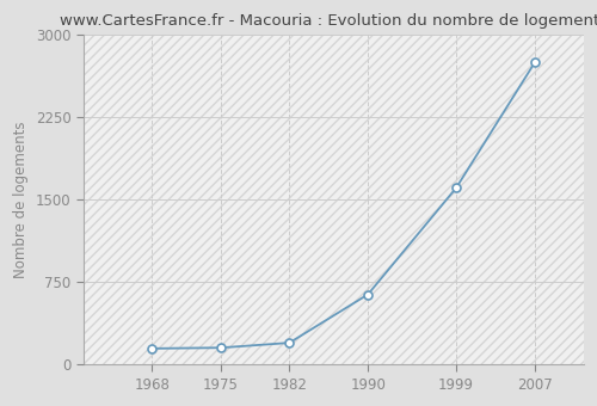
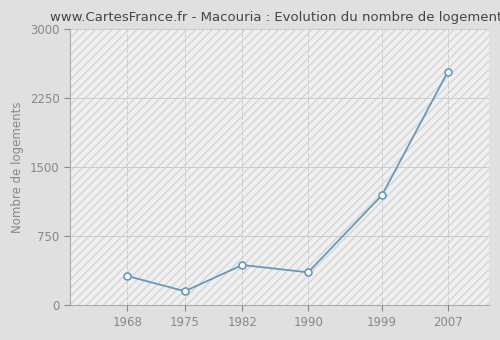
1968: 150 -> 320
1982: 200 -> 440
1990: 640 -> 360
1999: 1610 -> 1200
2007: 2750 -> 2540
